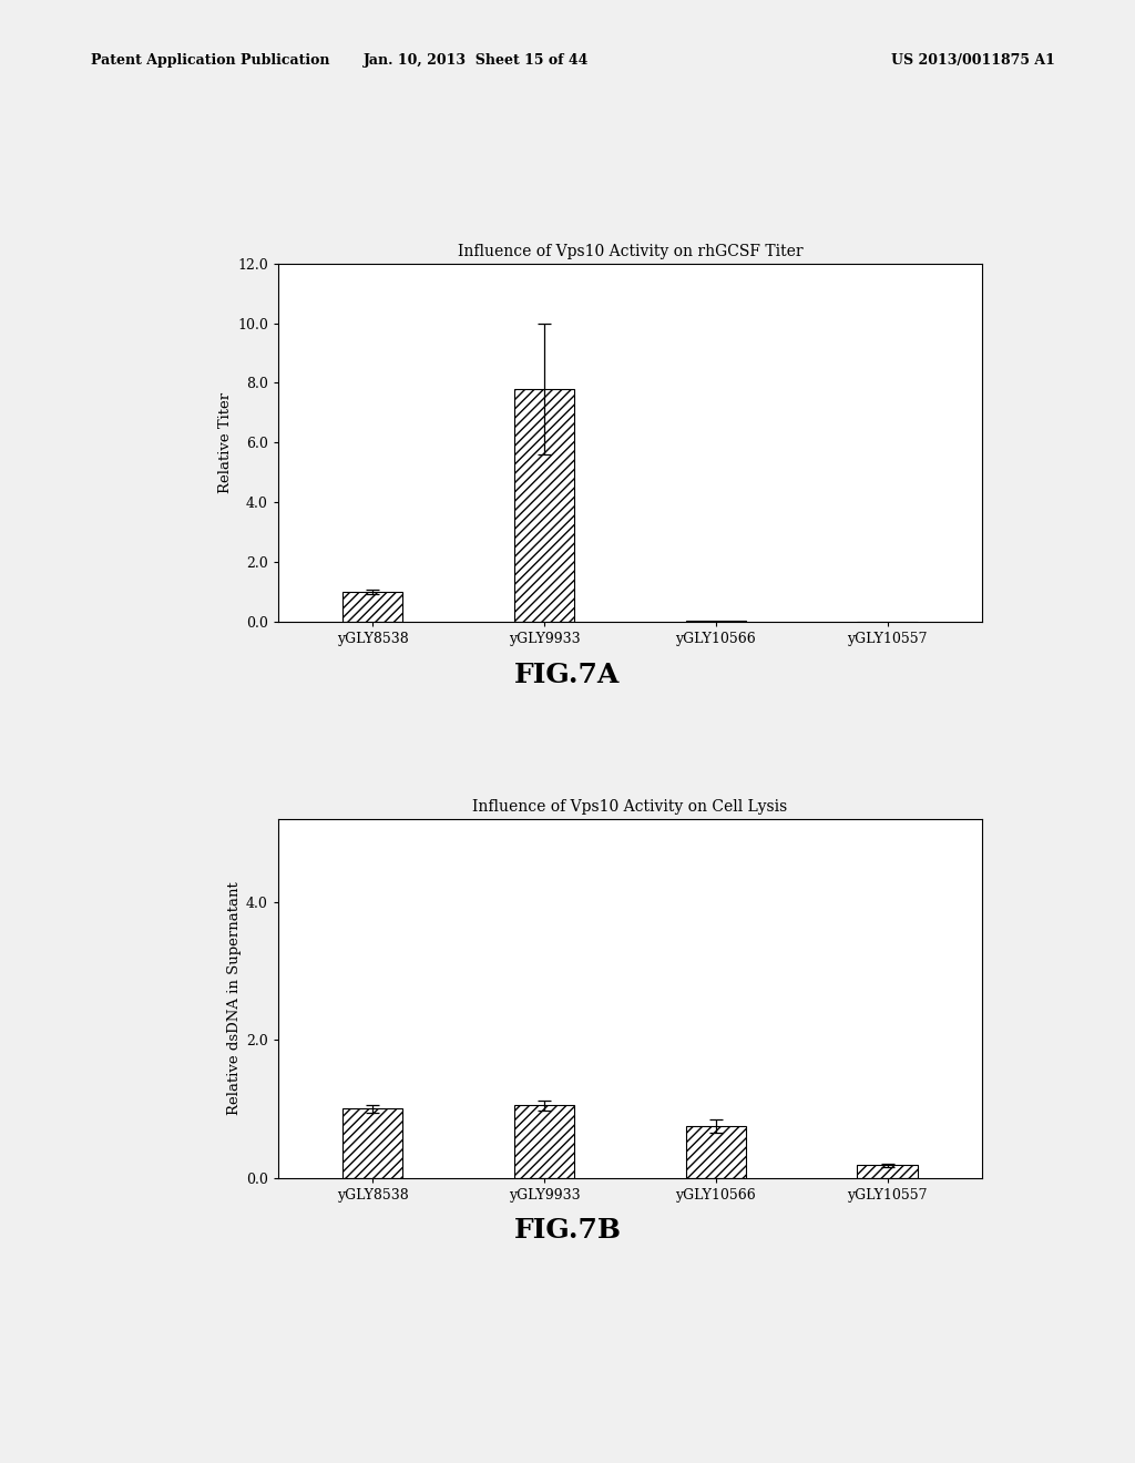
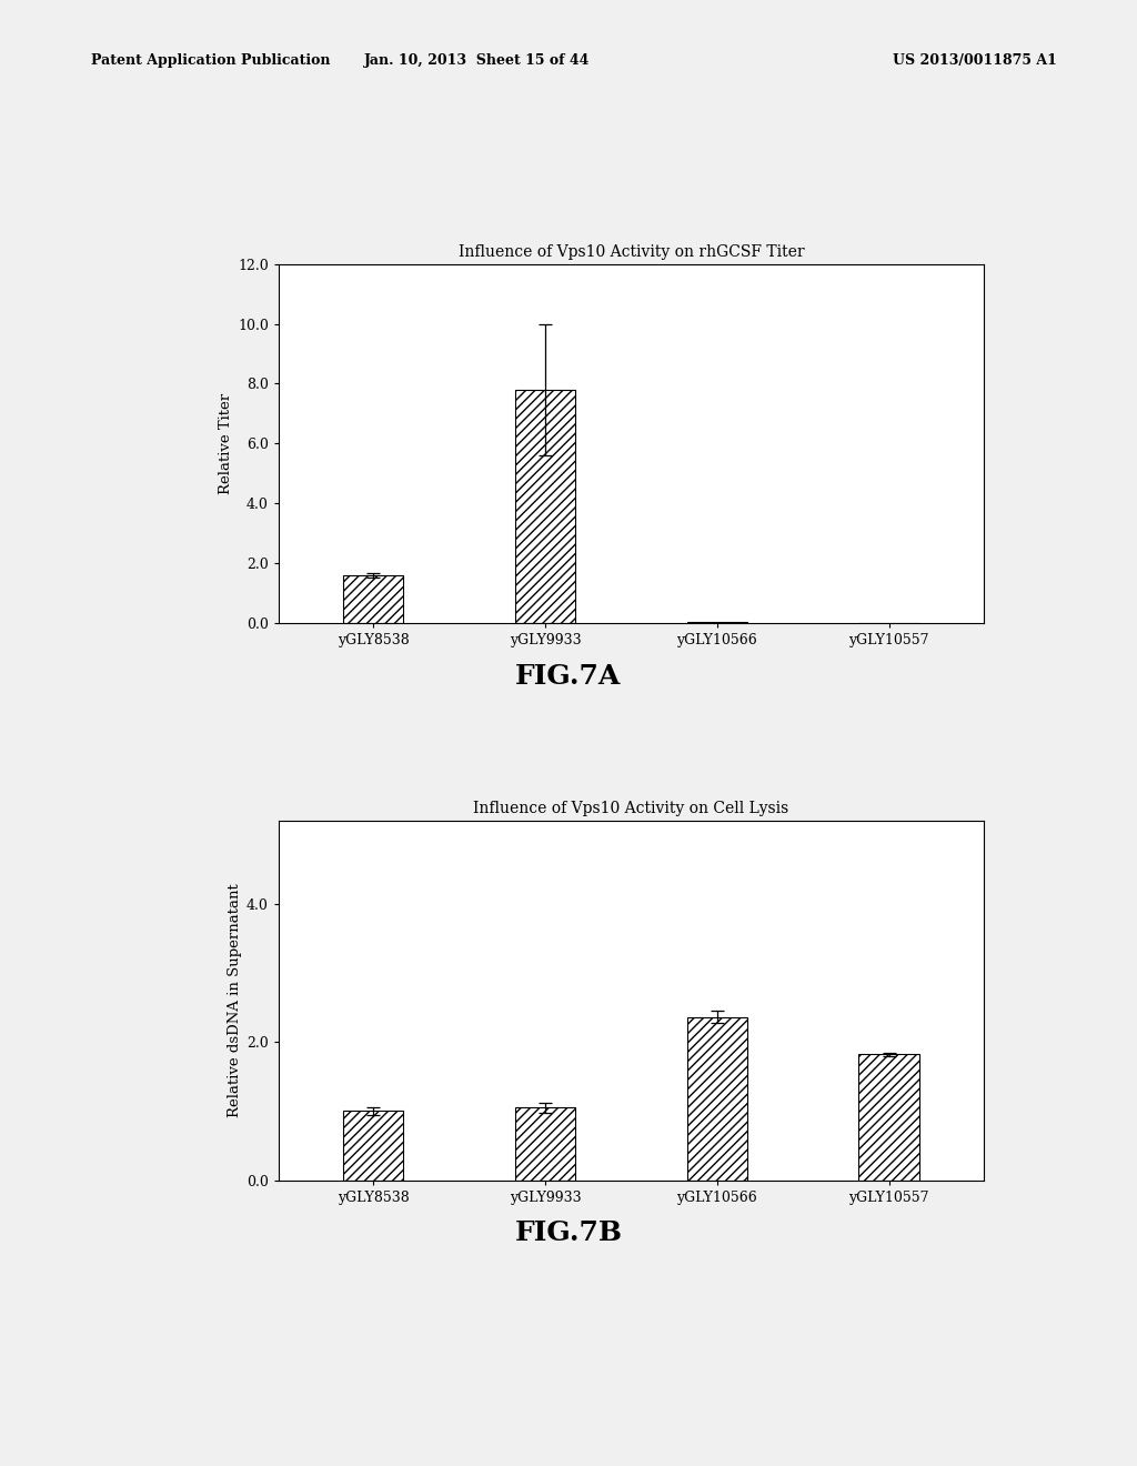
Influence of Vps10 Activity on rhGCSF Titer/yGLY8538: 1.00 -> 1.60
Influence of Vps10 Activity on Cell Lysis/yGLY10566: 0.75 -> 2.36
Influence of Vps10 Activity on Cell Lysis/yGLY10557: 0.18 -> 1.82
